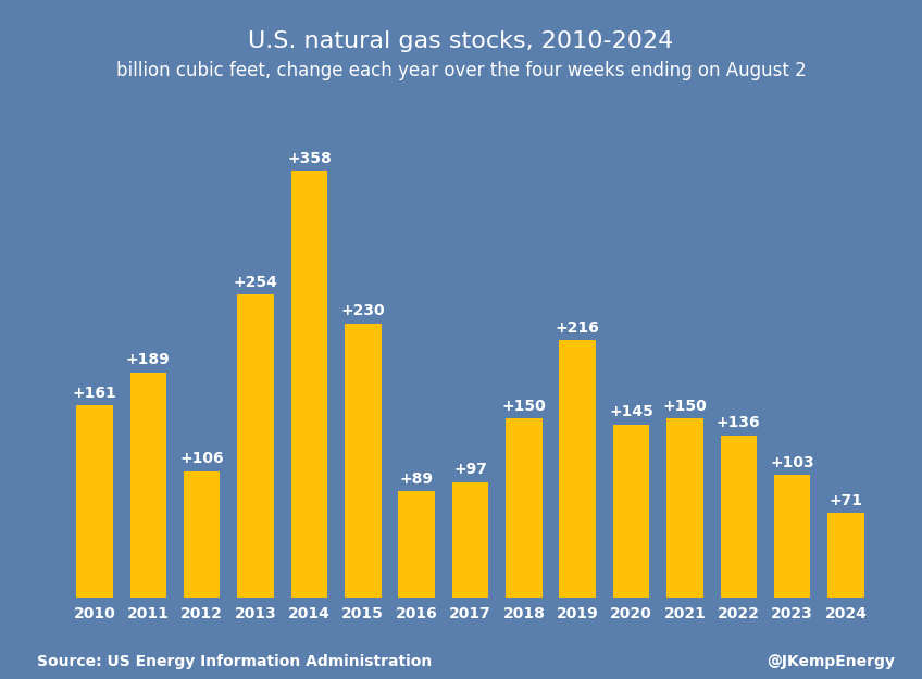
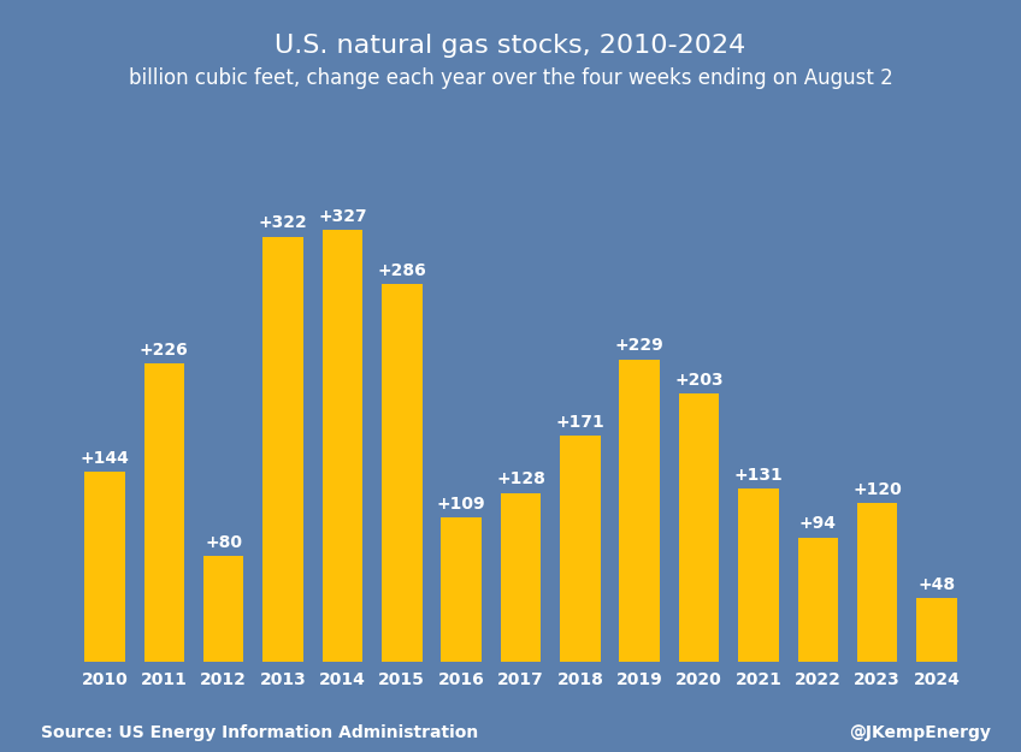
2010: +161 -> +144
2011: +189 -> +226
2012: +106 -> +80
2013: +254 -> +322
2014: +358 -> +327
2015: +230 -> +286
2016: +89 -> +109
2017: +97 -> +128
2018: +150 -> +171
2019: +216 -> +229
2020: +145 -> +203
2021: +150 -> +131
2022: +136 -> +94
2023: +103 -> +120
2024: +71 -> +48
